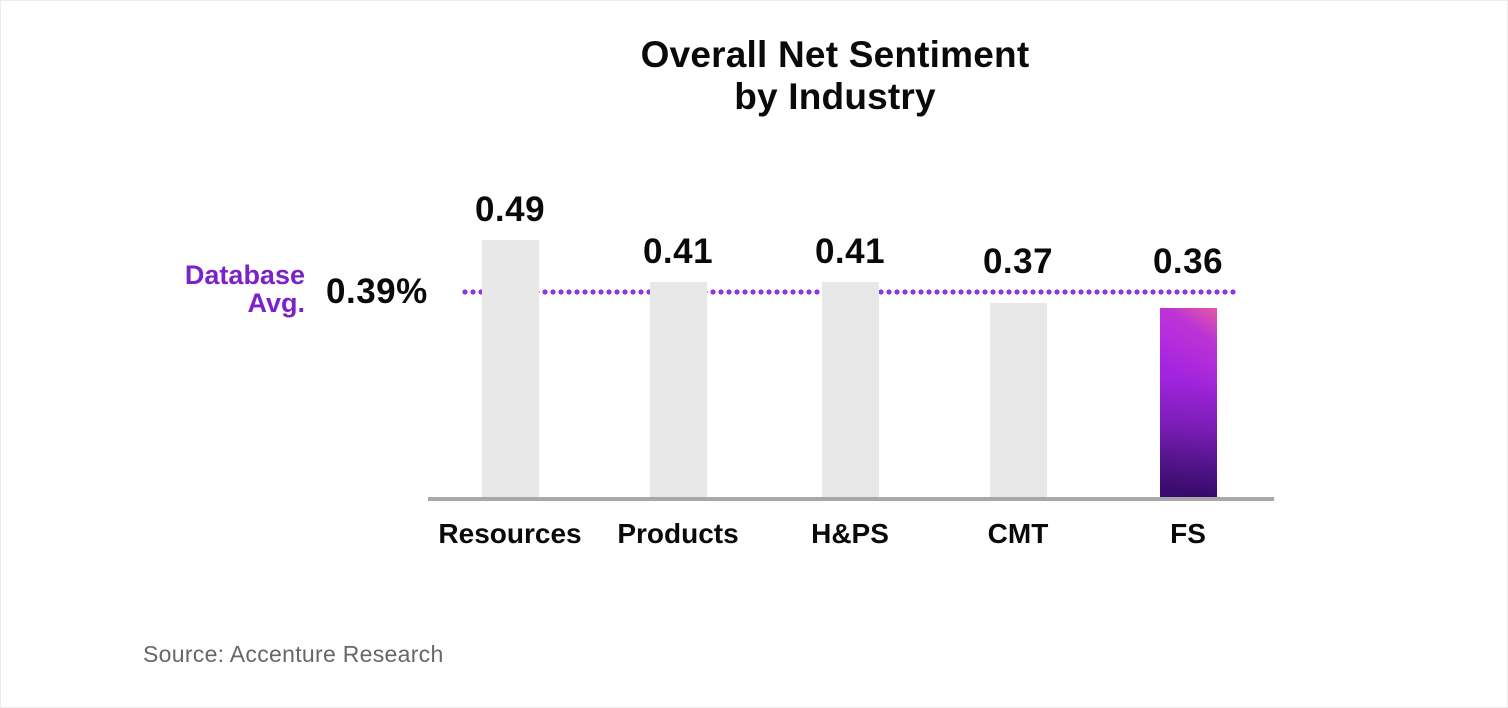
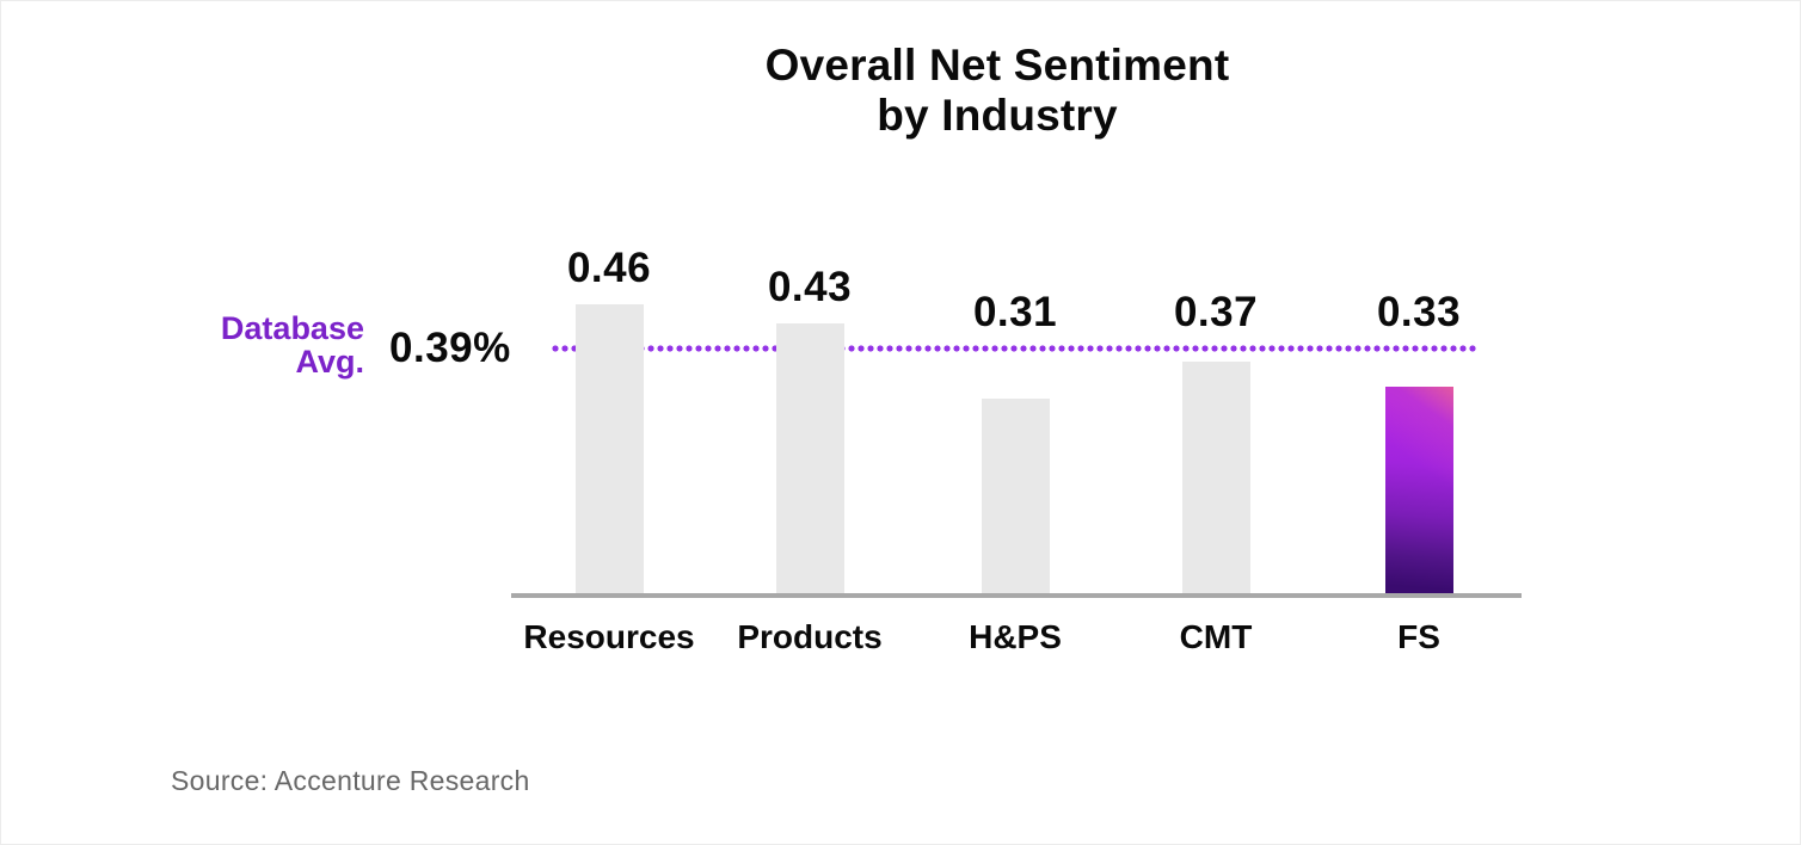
Resources: 0.49 -> 0.46
Products: 0.41 -> 0.43
H&PS: 0.41 -> 0.31
FS: 0.36 -> 0.33
